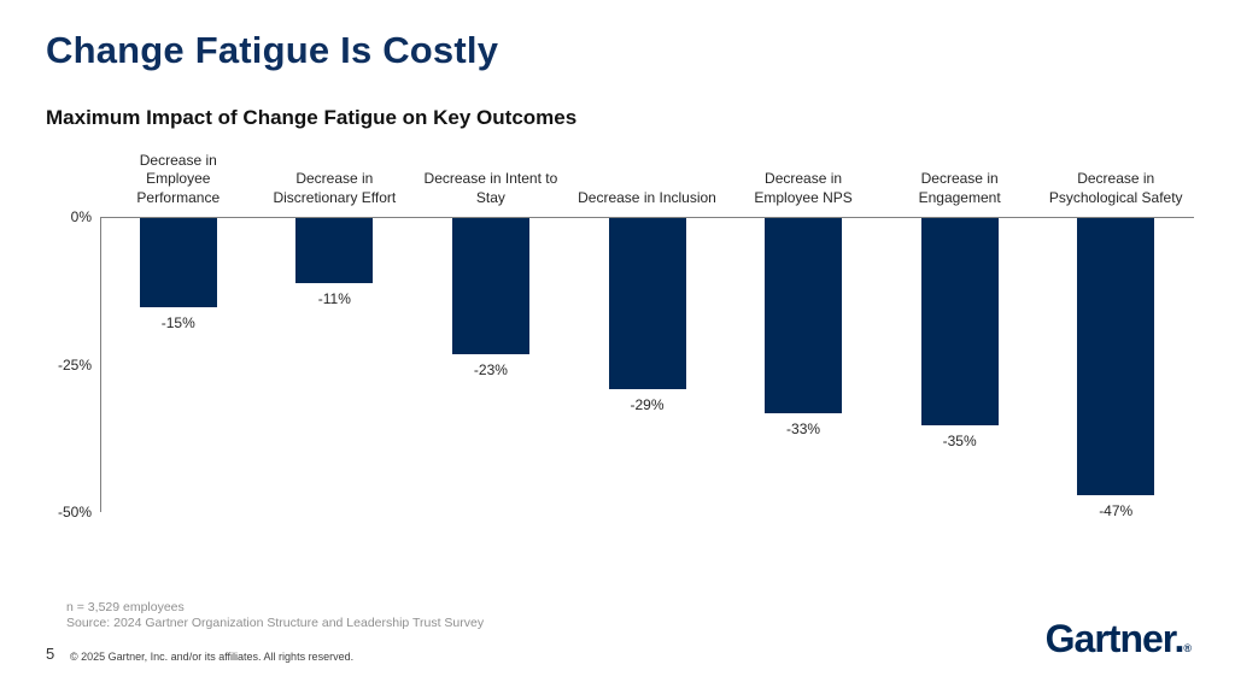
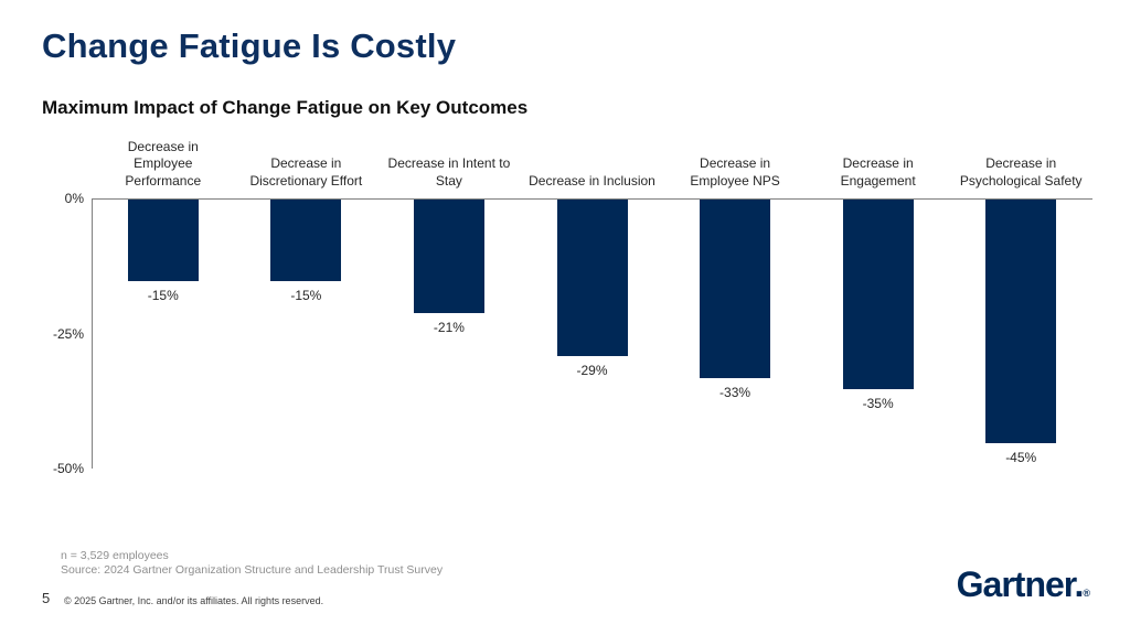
Decrease in Discretionary Effort: -11% -> -15%
Decrease in Intent to Stay: -23% -> -21%
Decrease in Psychological Safety: -47% -> -45%
